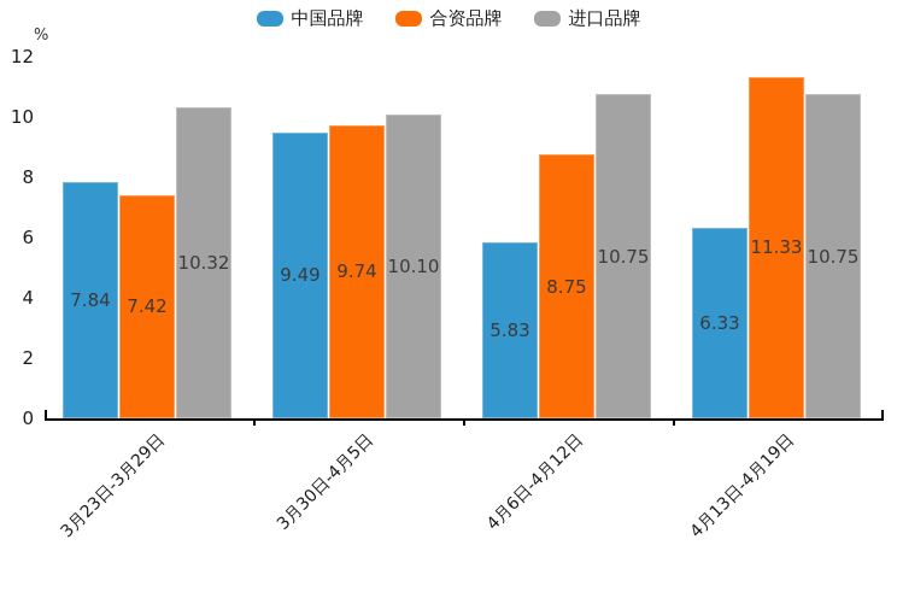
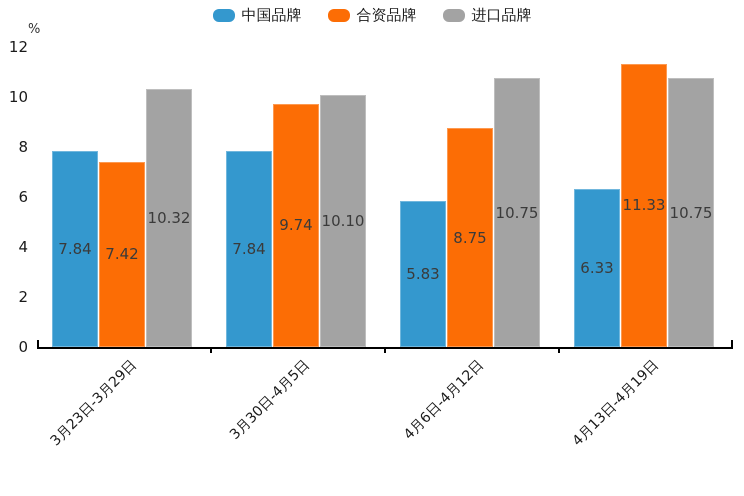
中国品牌/3月30日-4月5日: 9.49 -> 7.84
